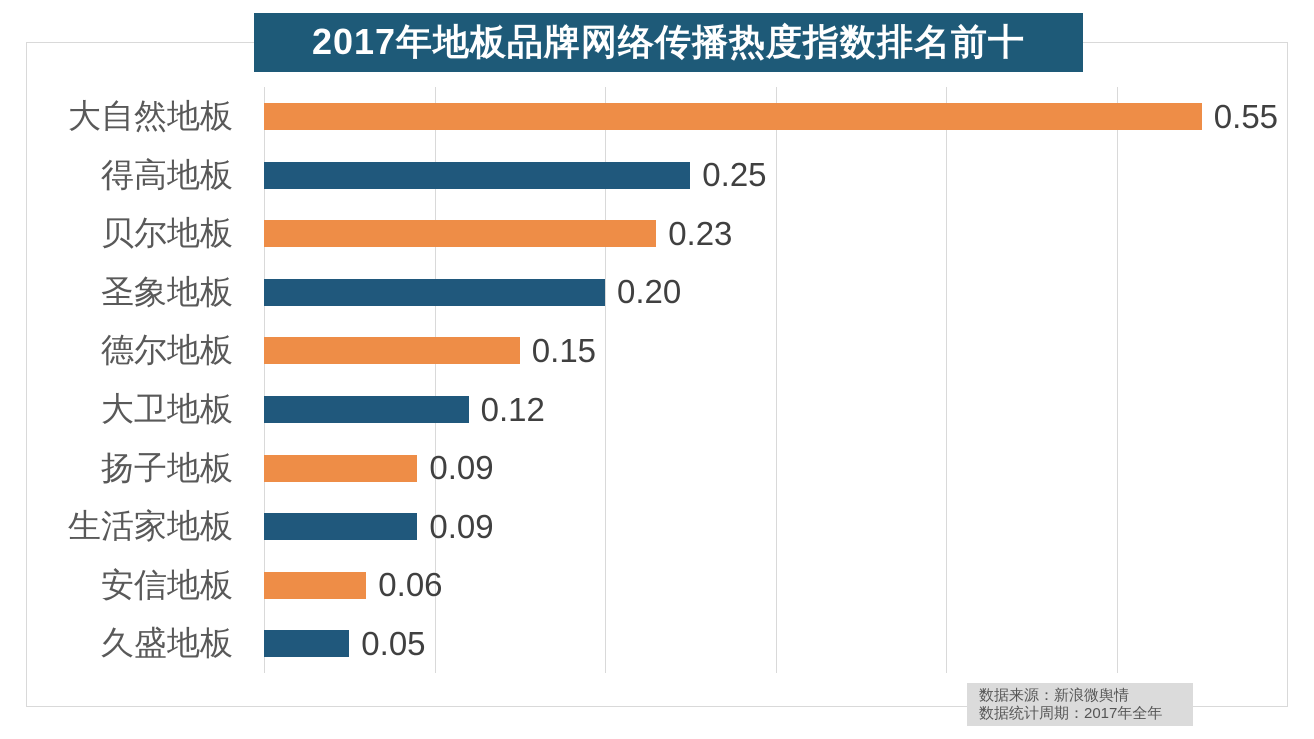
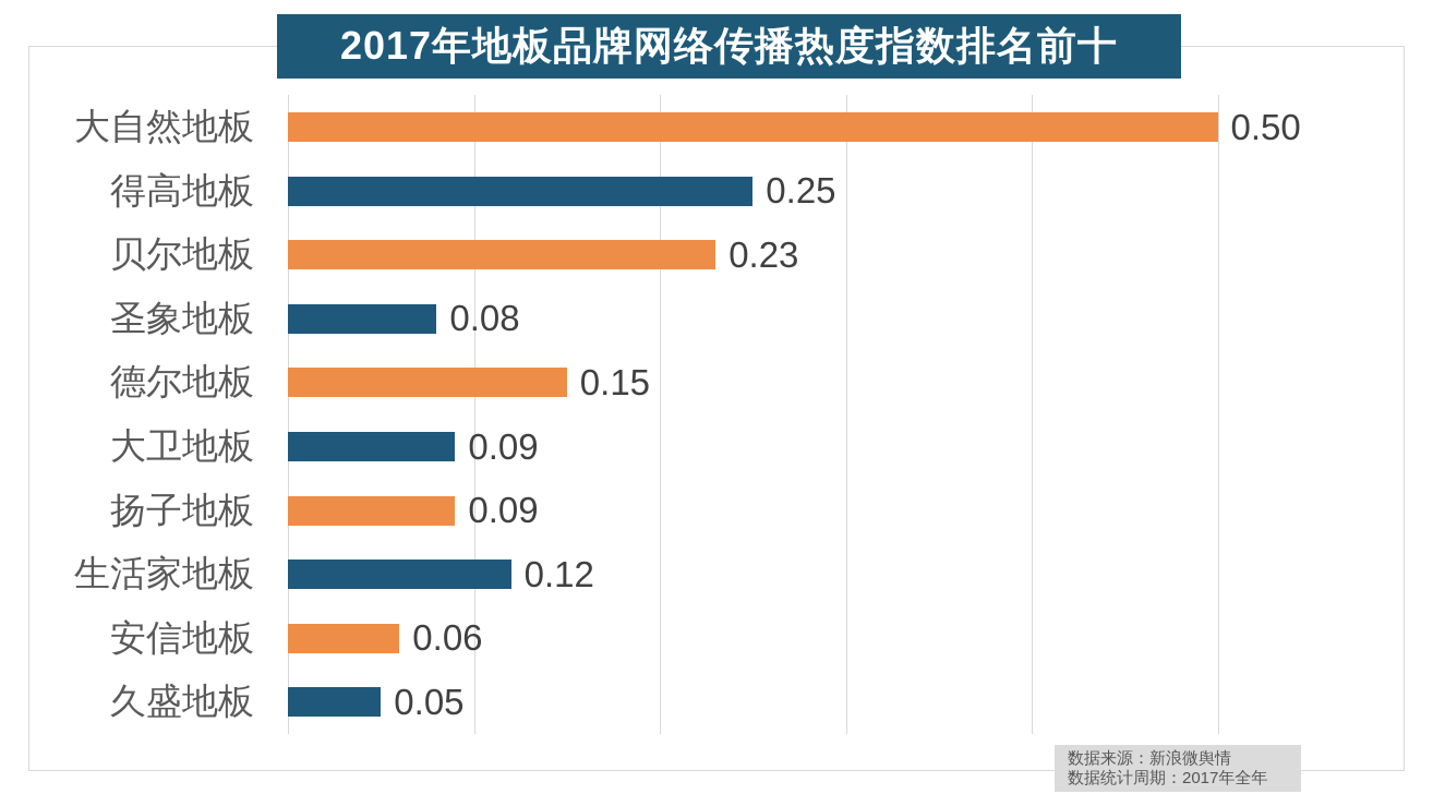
大自然地板: 0.55 -> 0.50
圣象地板: 0.20 -> 0.08
大卫地板: 0.12 -> 0.09
生活家地板: 0.09 -> 0.12
